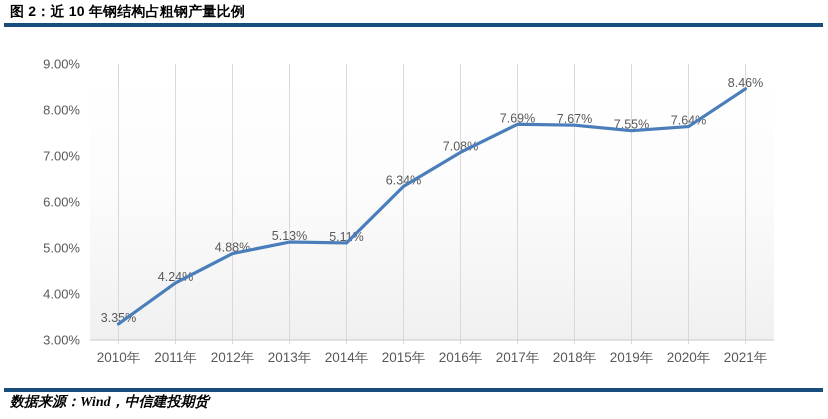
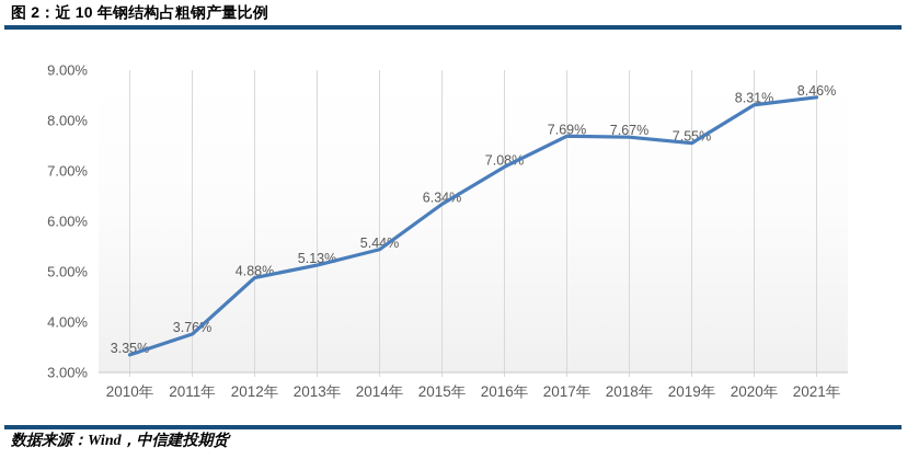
2011年: 4.24% -> 3.76%
2014年: 5.11% -> 5.44%
2020年: 7.64% -> 8.31%
